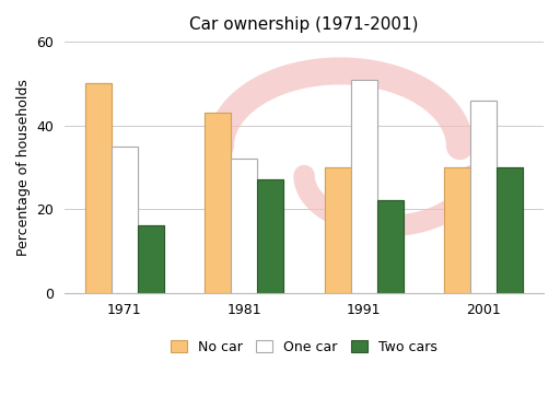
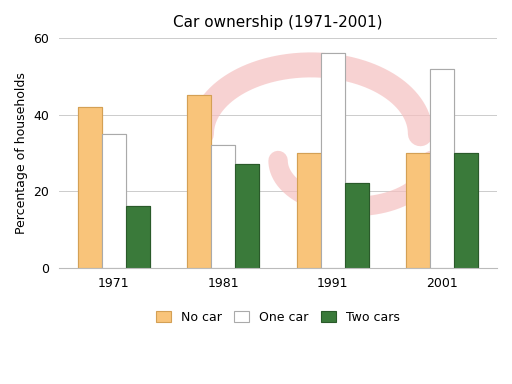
No car/1971: 50 -> 42
No car/1981: 43 -> 45
One car/1991: 51 -> 56
One car/2001: 46 -> 52
